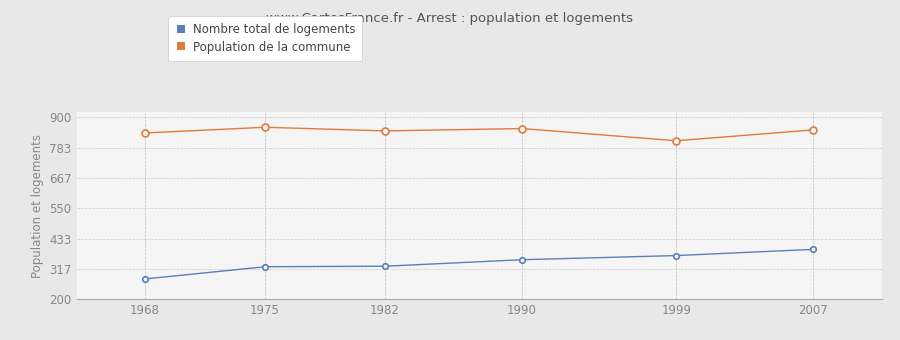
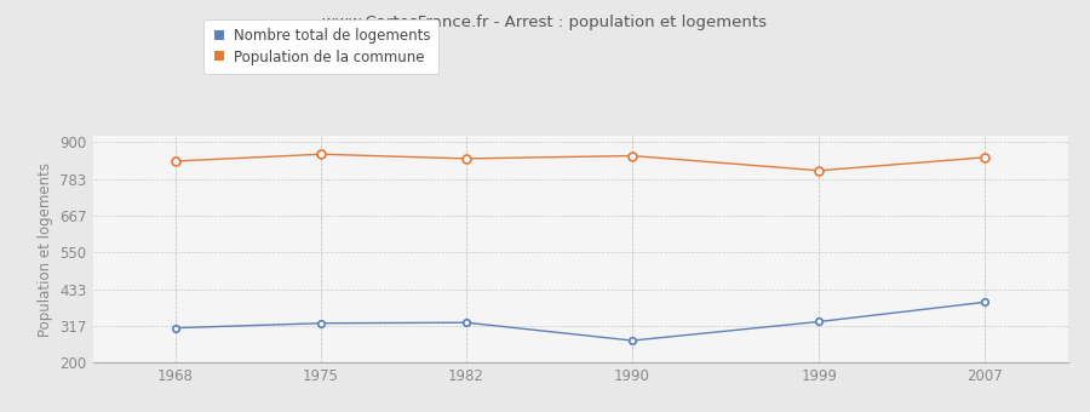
Nombre total de logements/1968: 278 -> 310
Nombre total de logements/1990: 352 -> 270
Nombre total de logements/1999: 368 -> 330
